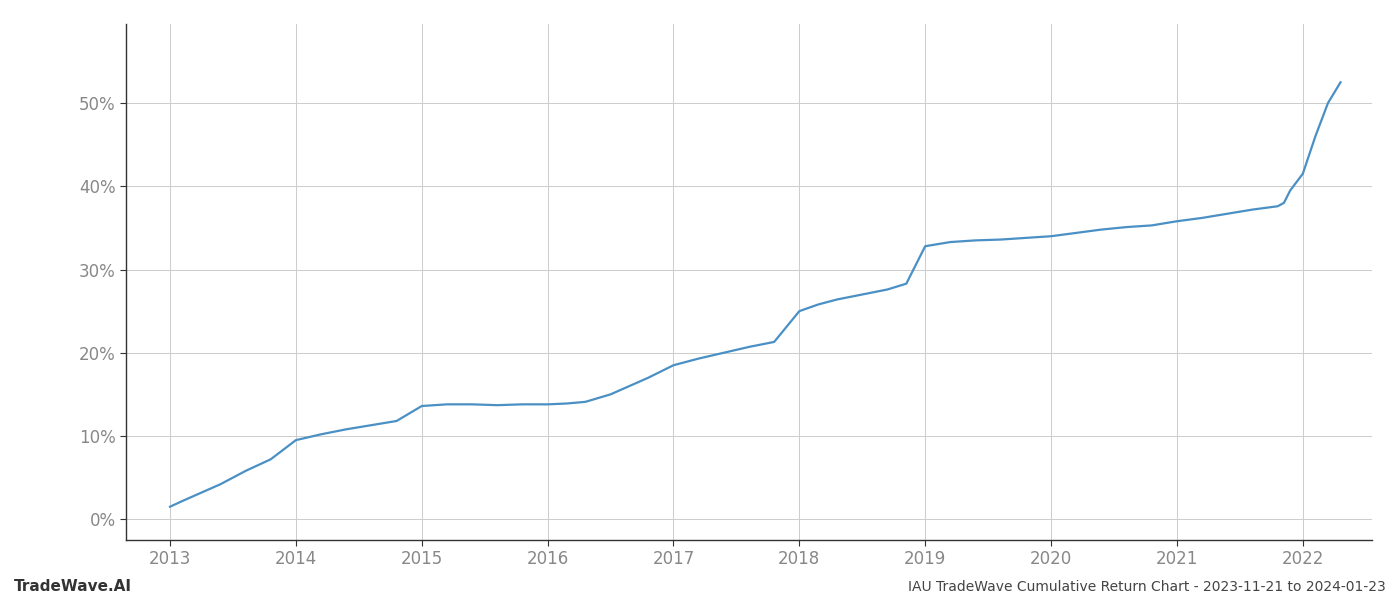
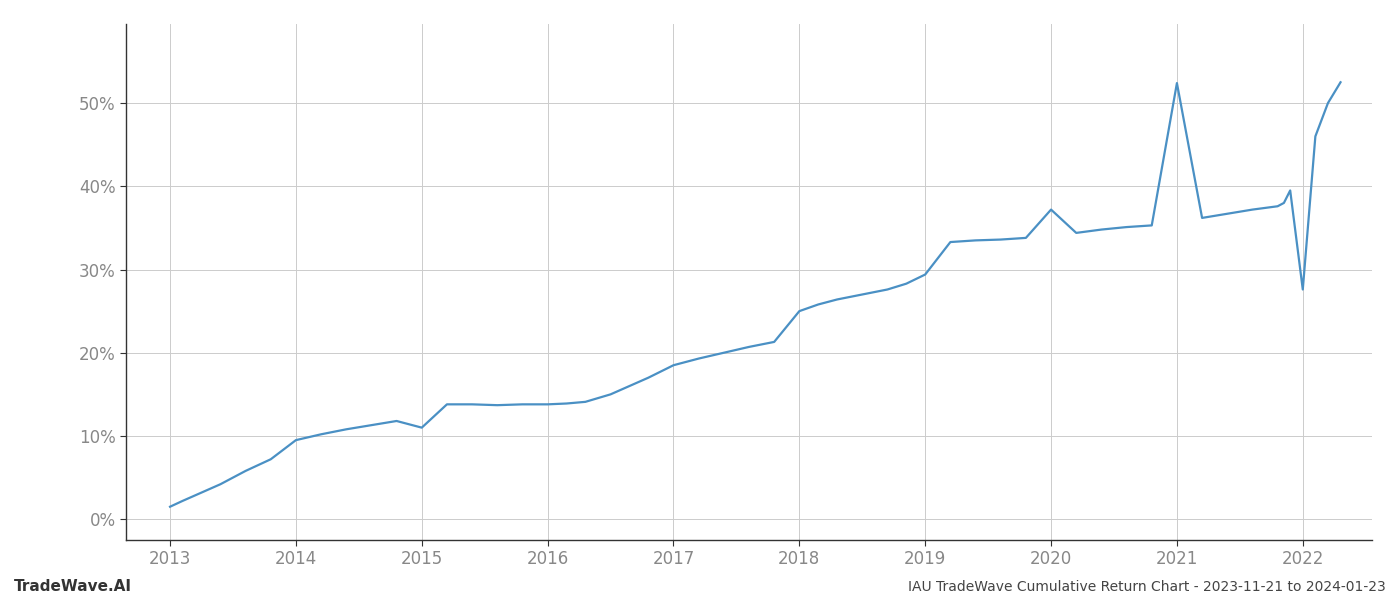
2015: 13.6% -> 11.0%
2019: 32.8% -> 29.4%
2020: 34.0% -> 37.2%
2021: 35.8% -> 52.4%
2022: 41.5% -> 27.6%
